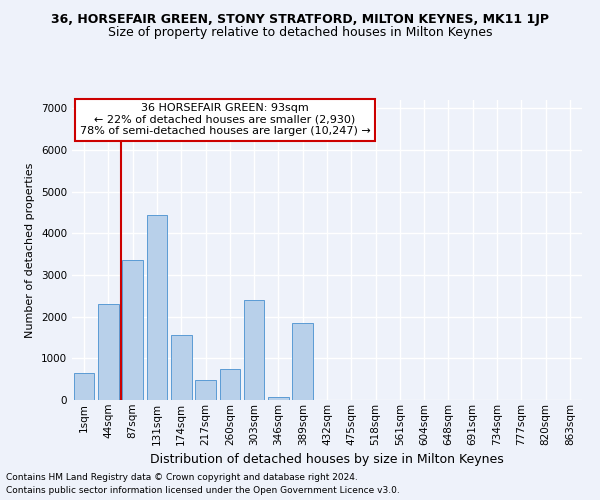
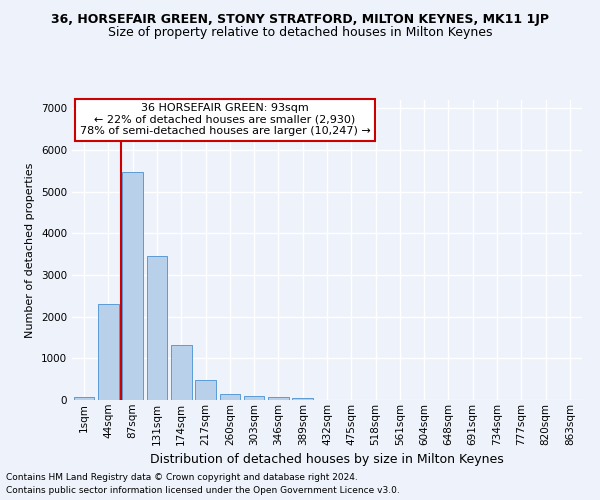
1sqm: 650 -> 80
87sqm: 3350 -> 5480
131sqm: 4450 -> 3450
174sqm: 1550 -> 1310
260sqm: 750 -> 160
303sqm: 2400 -> 100
389sqm: 1850 -> 40
